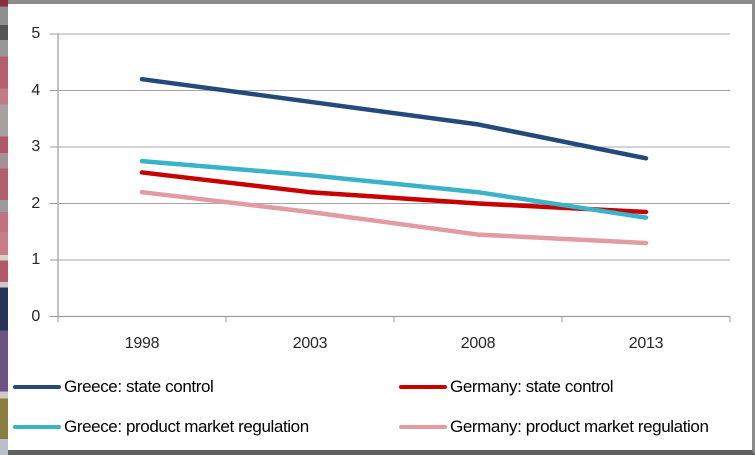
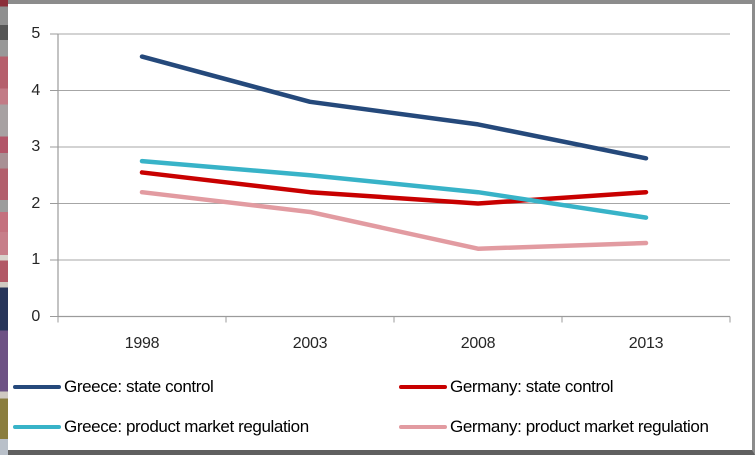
Greece: state control/1998: 4.2 -> 4.6
Germany: product market regulation/2008: 1.4 -> 1.2
Germany: state control/2013: 1.9 -> 2.2
